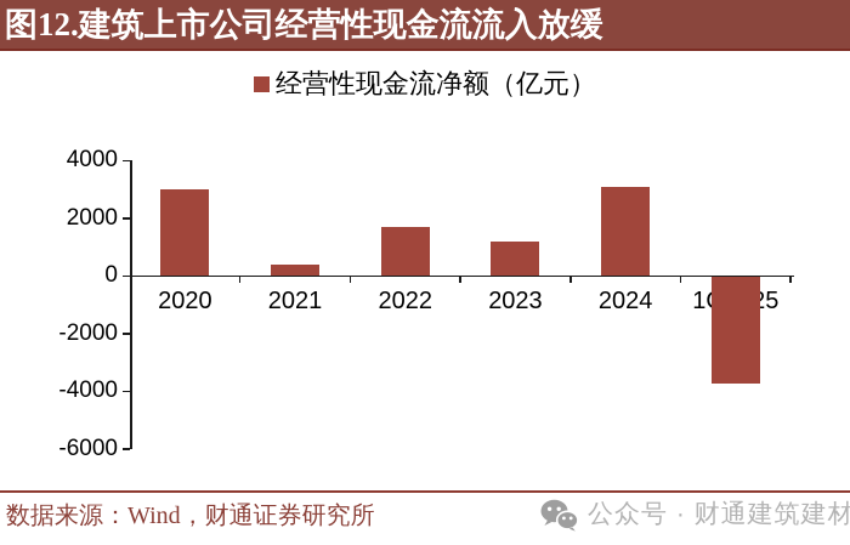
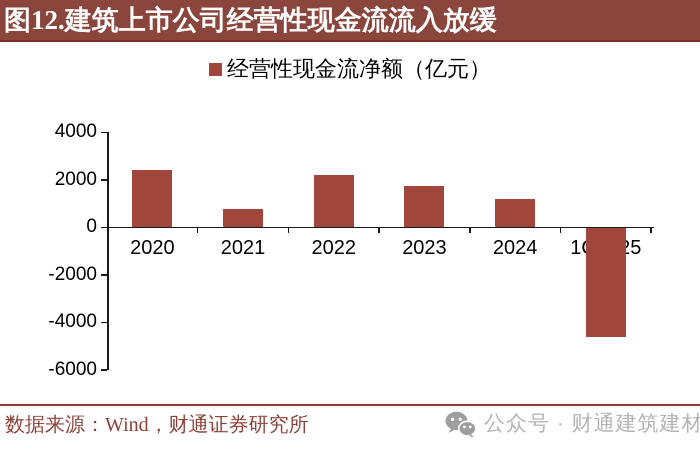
2020: 3000 -> 2400
2021: 400 -> 800
2022: 1700 -> 2200
2023: 1200 -> 1800
2024: 3100 -> 1200
1Q2025: -3700 -> -4600
